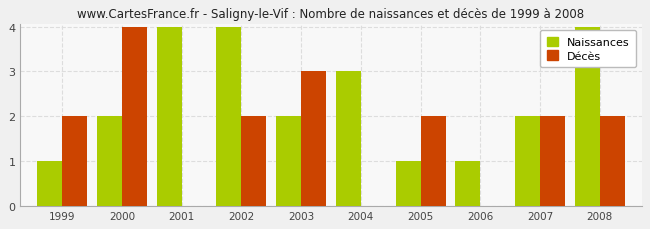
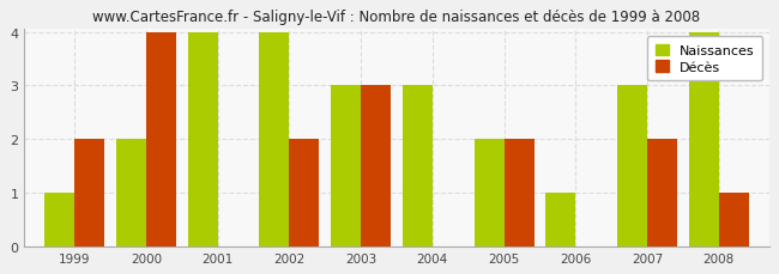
Naissances/2003: 2 -> 3
Naissances/2005: 1 -> 2
Naissances/2007: 2 -> 3
Décès/2008: 2 -> 1
